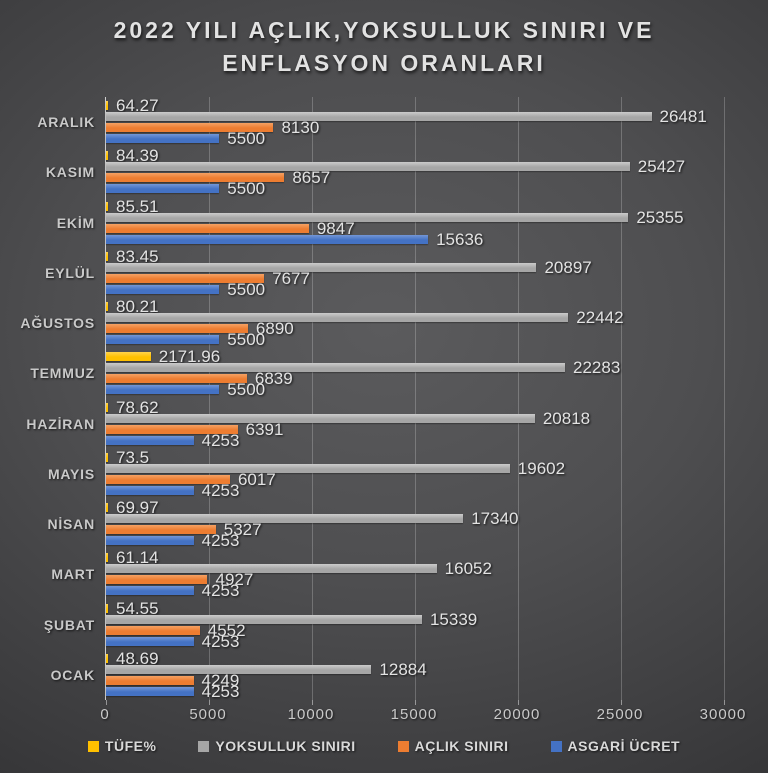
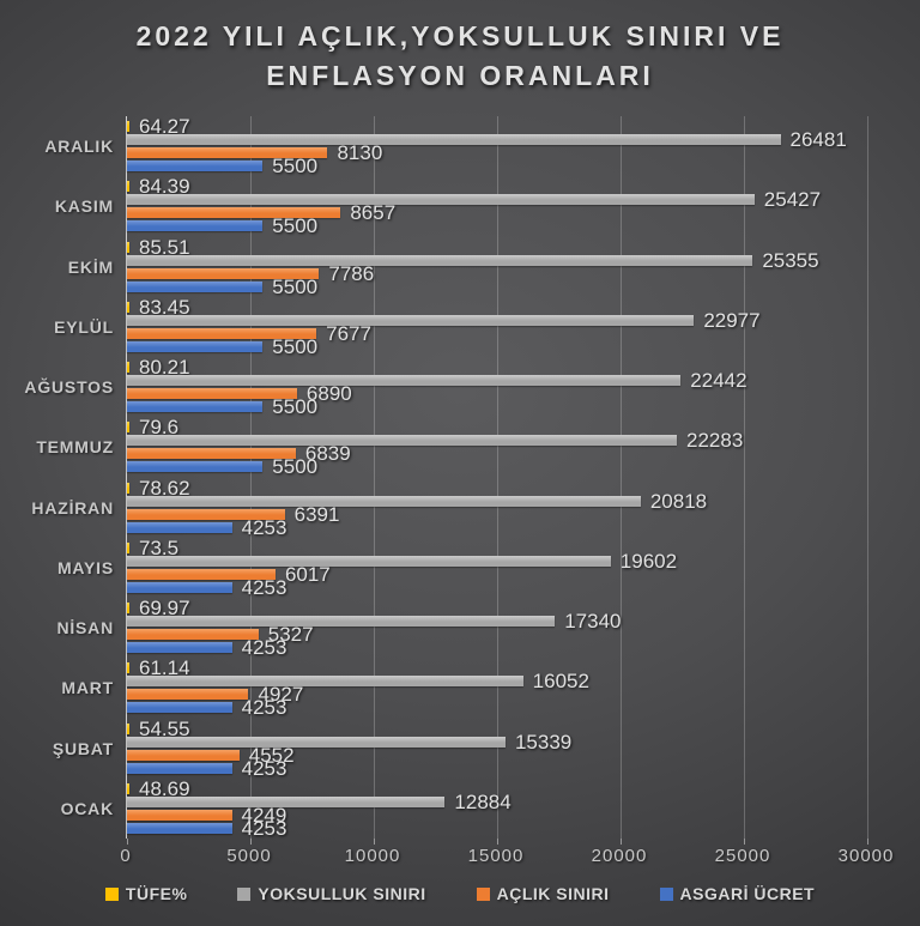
AÇLIK SINIRI/EKİM: 9847 -> 7786
ASGARİ ÜCRET/EKİM: 15636 -> 5500
YOKSULLUK SINIRI/EYLÜL: 20897 -> 22977
TÜFE%/TEMMUZ: 2171.96 -> 79.6
